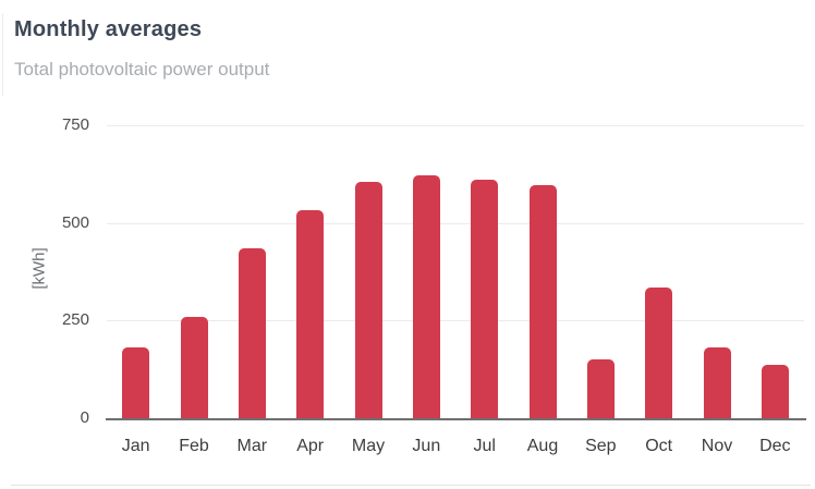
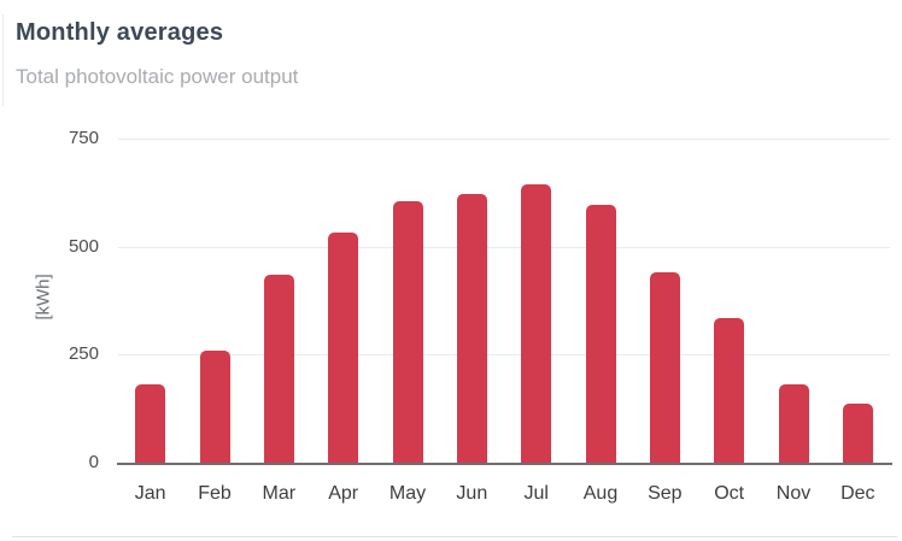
Jul: 610 -> 640
Sep: 150 -> 440
